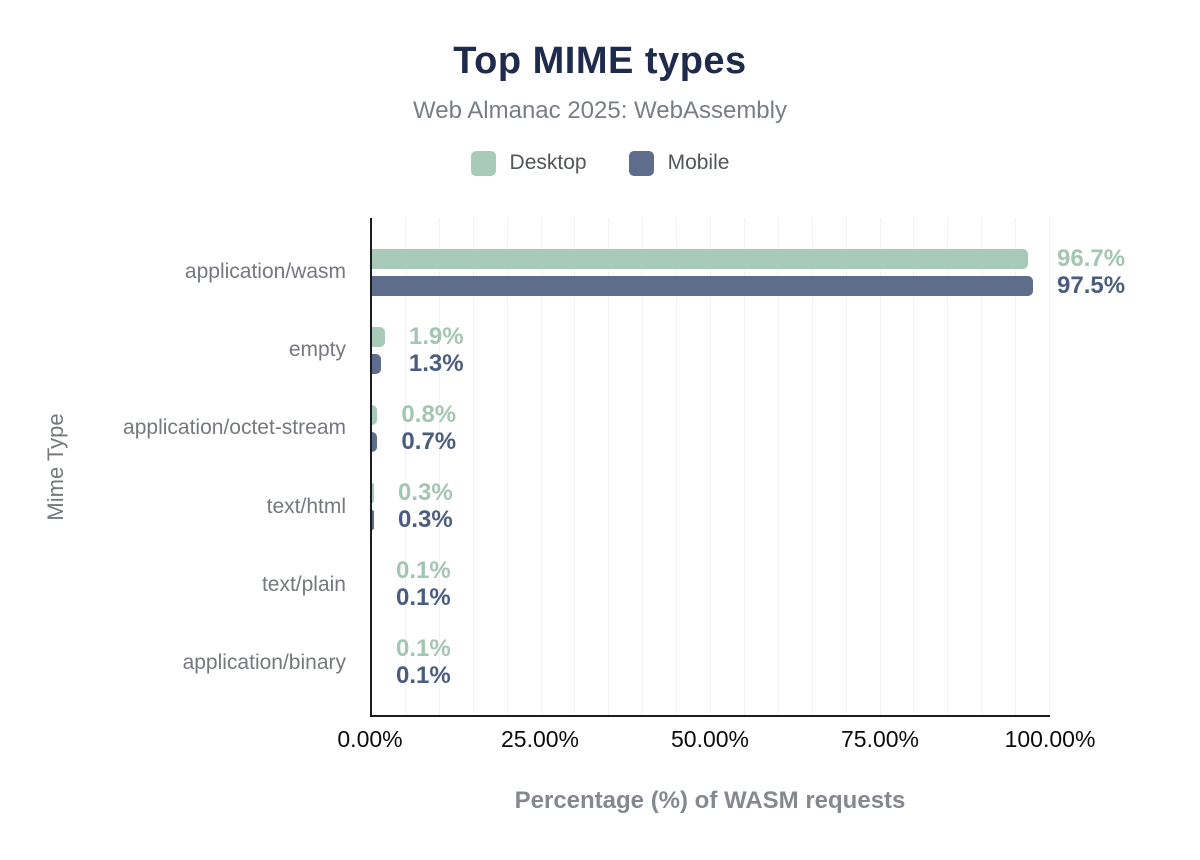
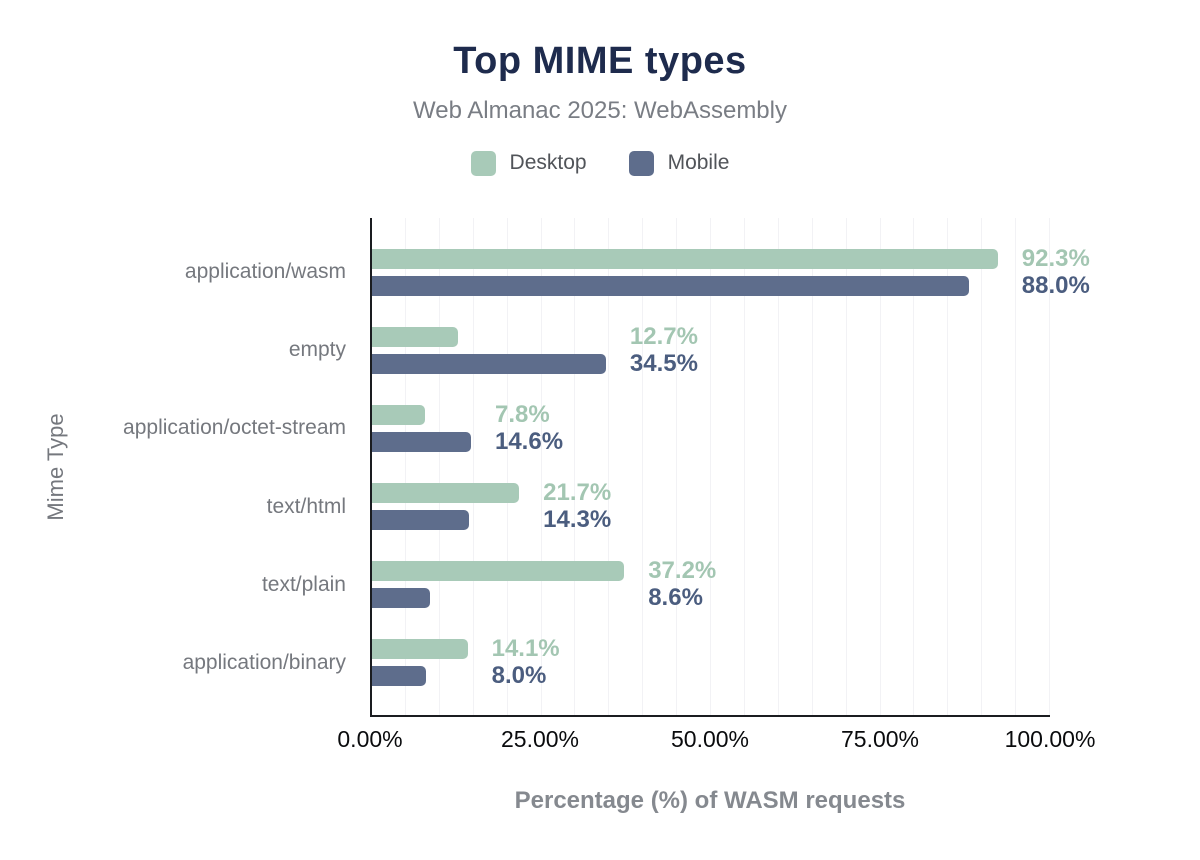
Desktop/application/wasm: 96.7% -> 92.3%
Mobile/application/wasm: 97.5% -> 88.0%
Desktop/empty: 1.9% -> 12.7%
Mobile/empty: 1.3% -> 34.5%
Desktop/application/octet-stream: 0.8% -> 7.8%
Mobile/application/octet-stream: 0.7% -> 14.6%
Desktop/text/html: 0.3% -> 21.7%
Mobile/text/html: 0.3% -> 14.3%
Desktop/text/plain: 0.1% -> 37.2%
Mobile/text/plain: 0.1% -> 8.6%
Desktop/application/binary: 0.1% -> 14.1%
Mobile/application/binary: 0.1% -> 8.0%
